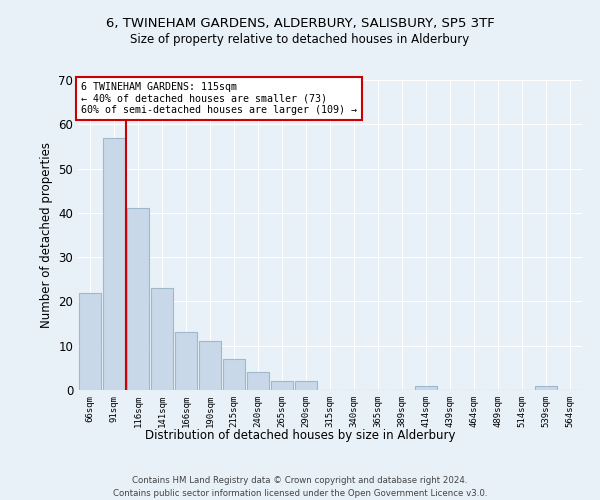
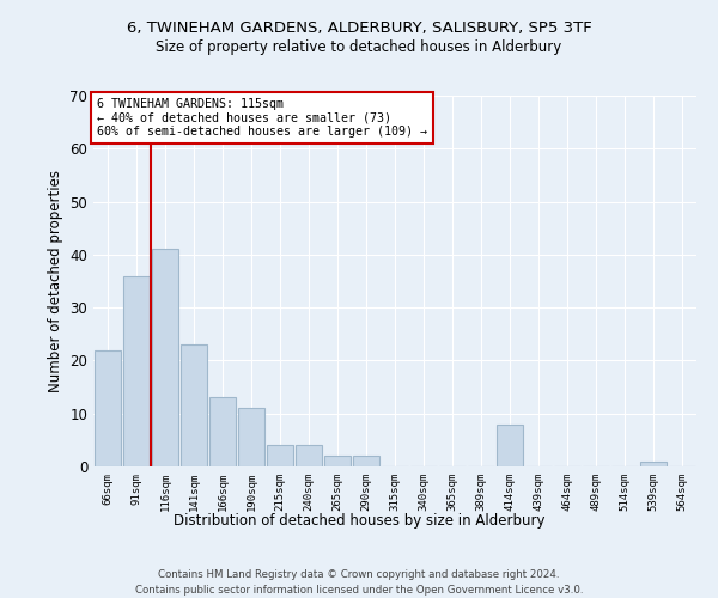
91sqm: 57 -> 36
215sqm: 7 -> 4
414sqm: 1 -> 8
